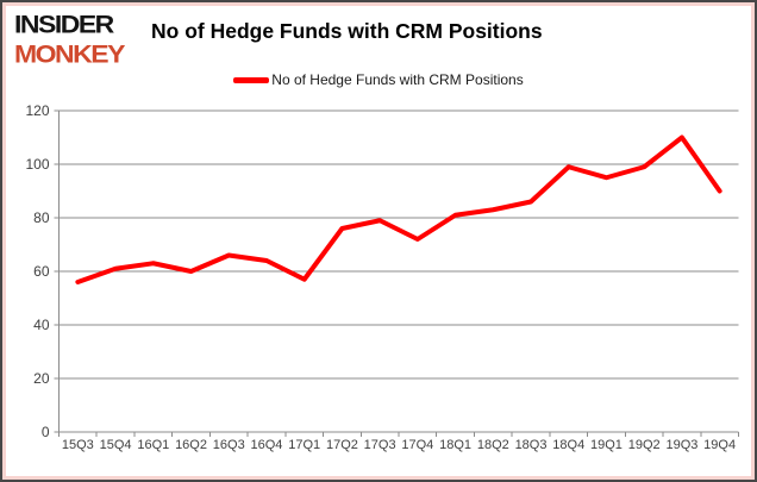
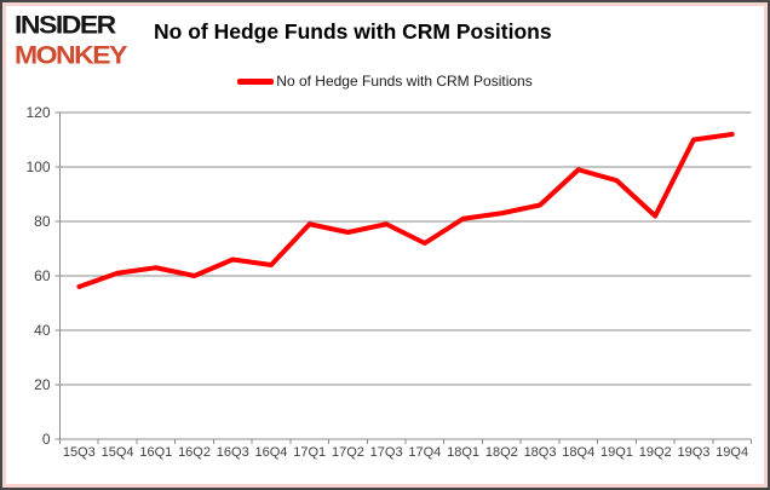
17Q1: 57 -> 79
19Q2: 99 -> 82
19Q4: 90 -> 112
